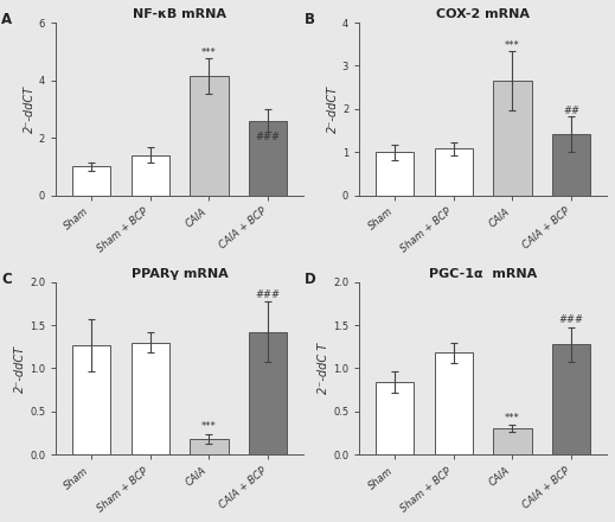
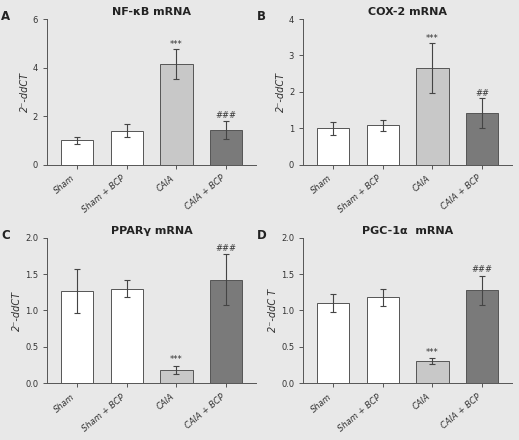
NF-κB mRNA/CAIA + BCP: 2.60 -> 1.42
PGC-1α mRNA/Sham: 0.84 -> 1.10
